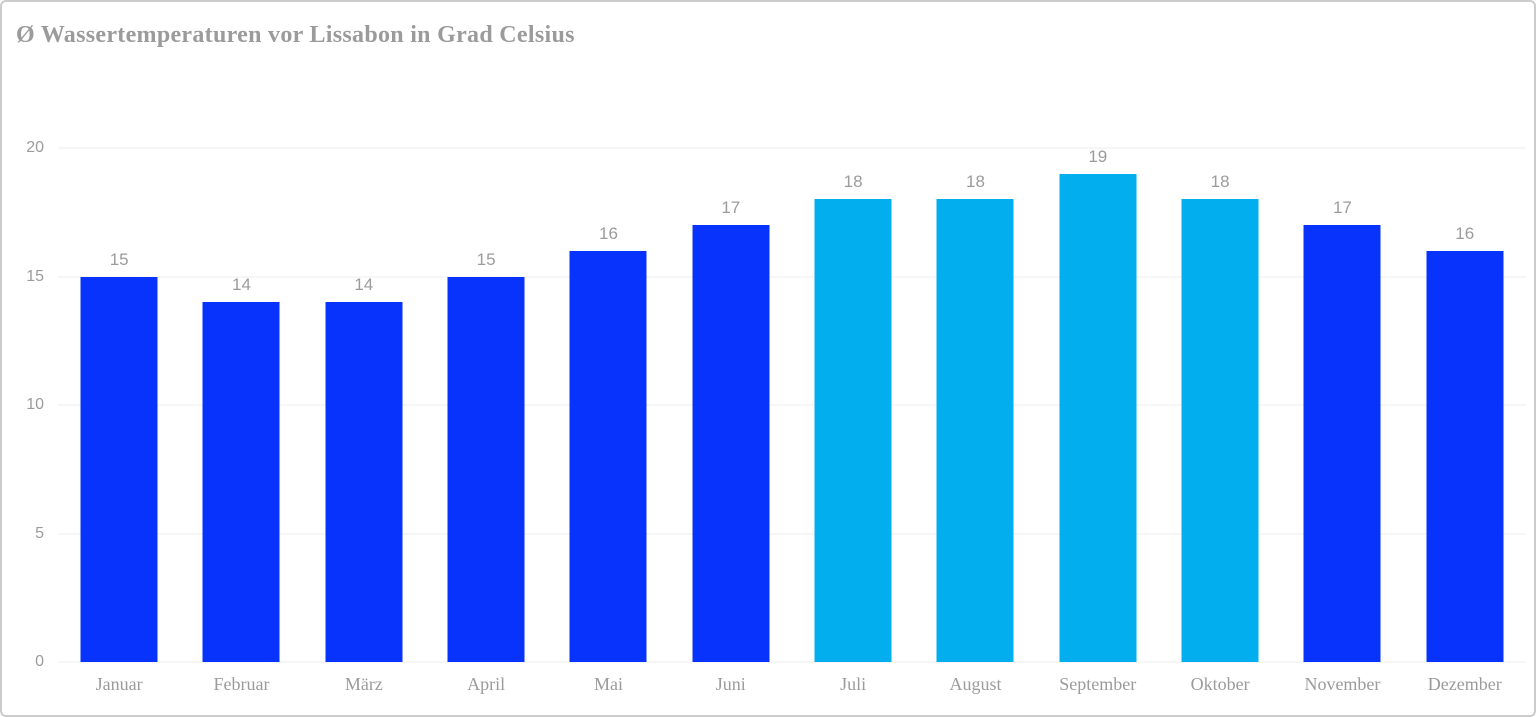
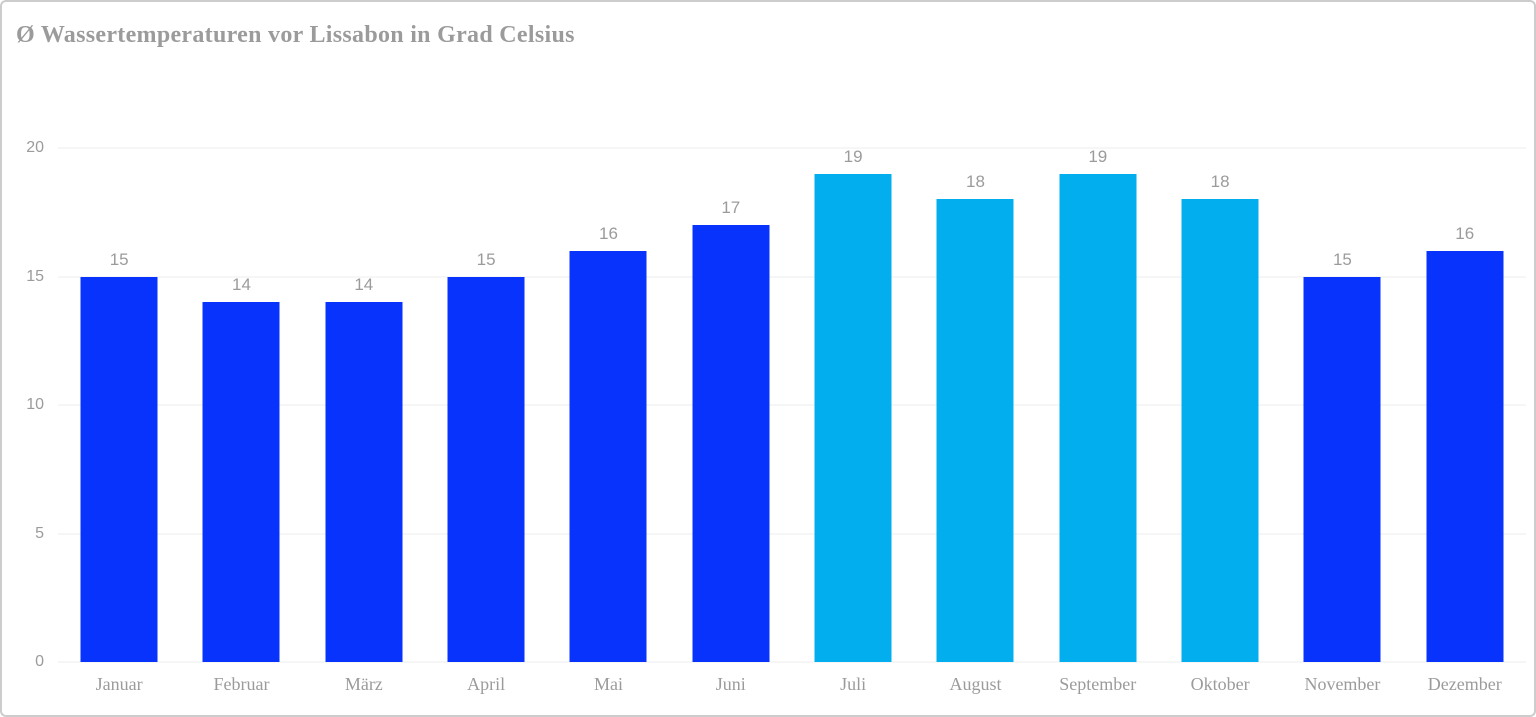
Juli: 18 -> 19
November: 17 -> 15
